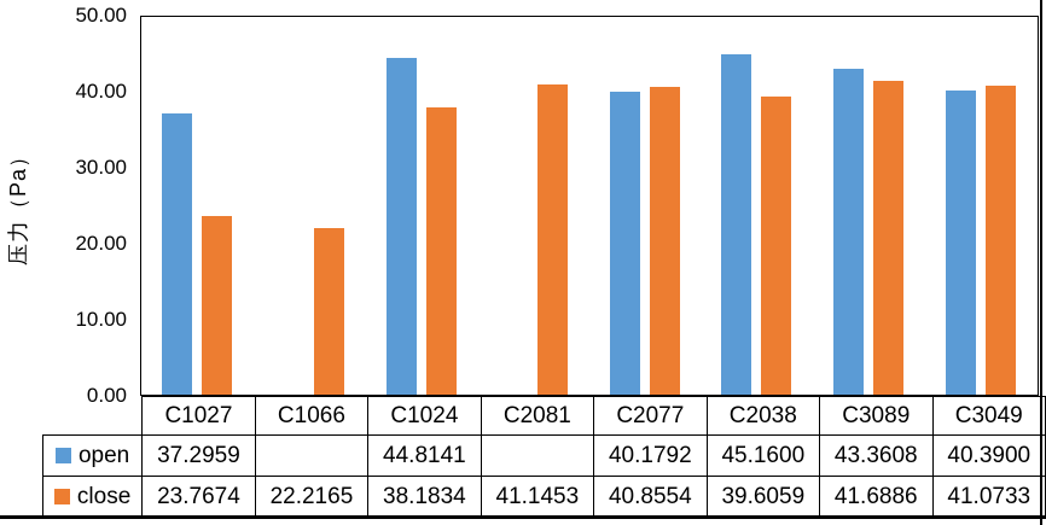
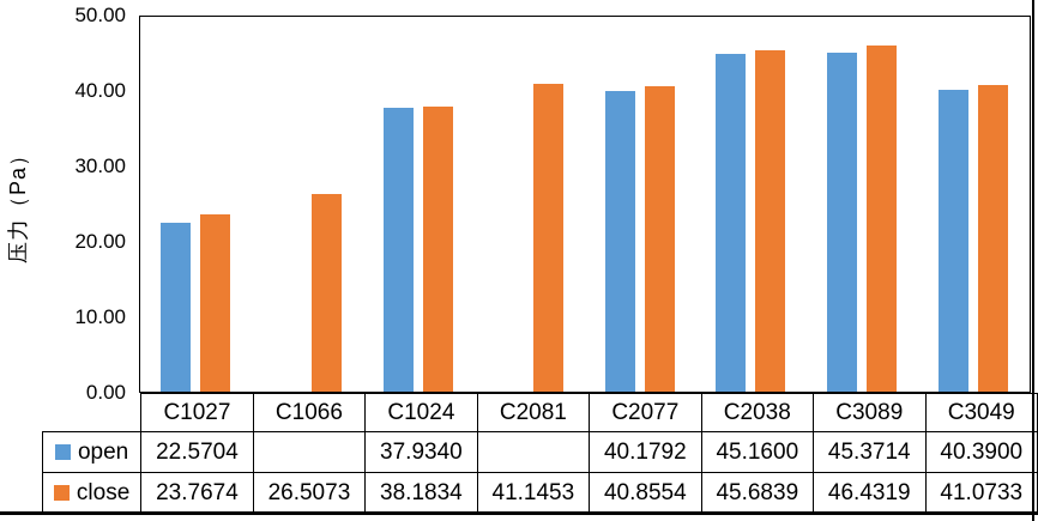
open/C1027: 37.2959 -> 22.5704
close/C1066: 22.2165 -> 26.5073
open/C1024: 44.8141 -> 37.9340
close/C2038: 39.6059 -> 45.6839
open/C3089: 43.3608 -> 45.3714
close/C3089: 41.6886 -> 46.4319
